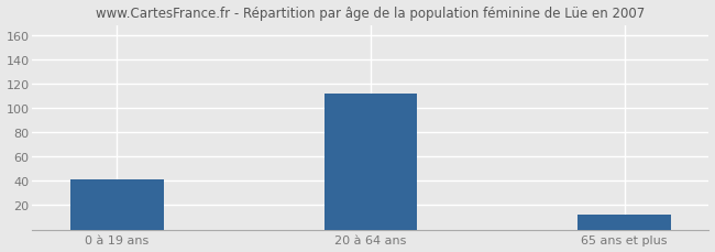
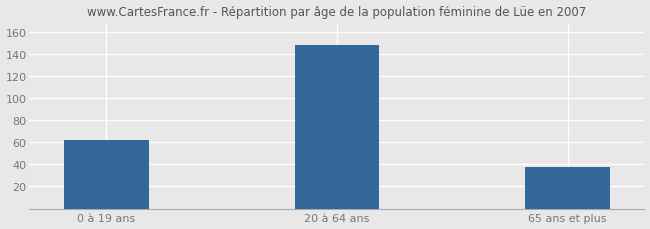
0 à 19 ans: 41 -> 62
20 à 64 ans: 112 -> 148
65 ans et plus: 12 -> 38
